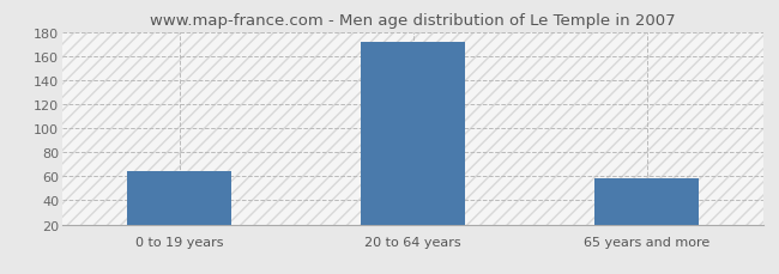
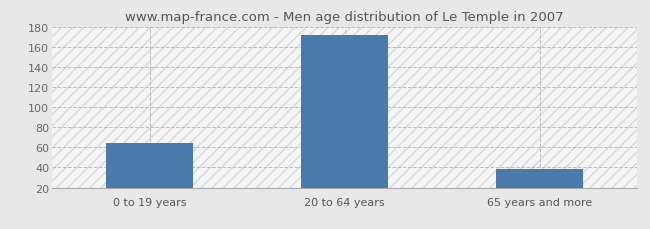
65 years and more: 58 -> 38
